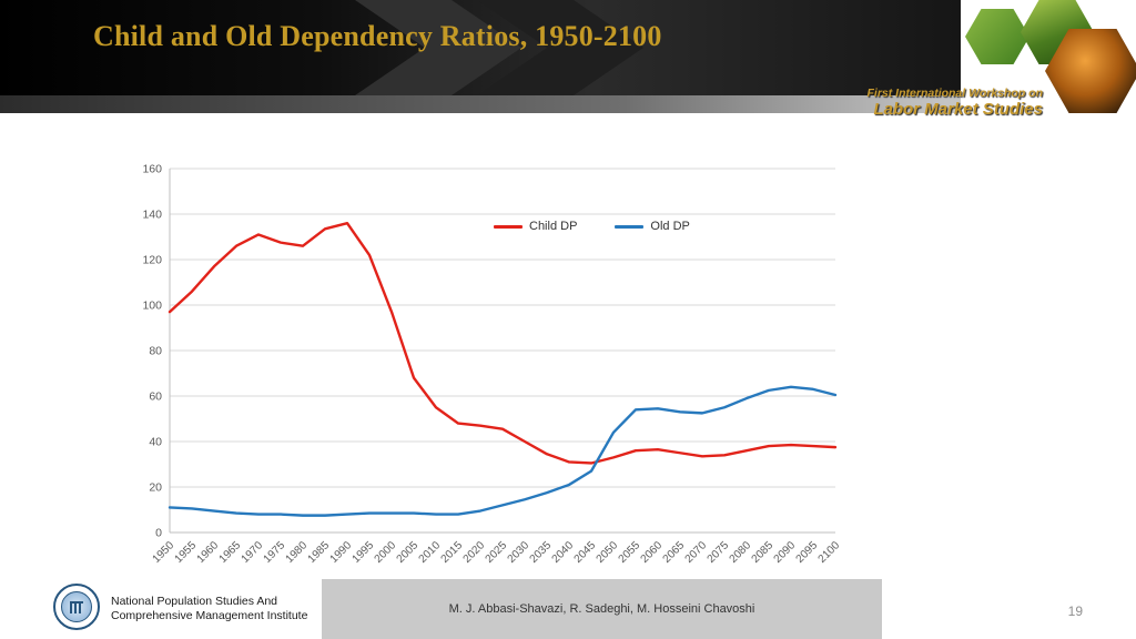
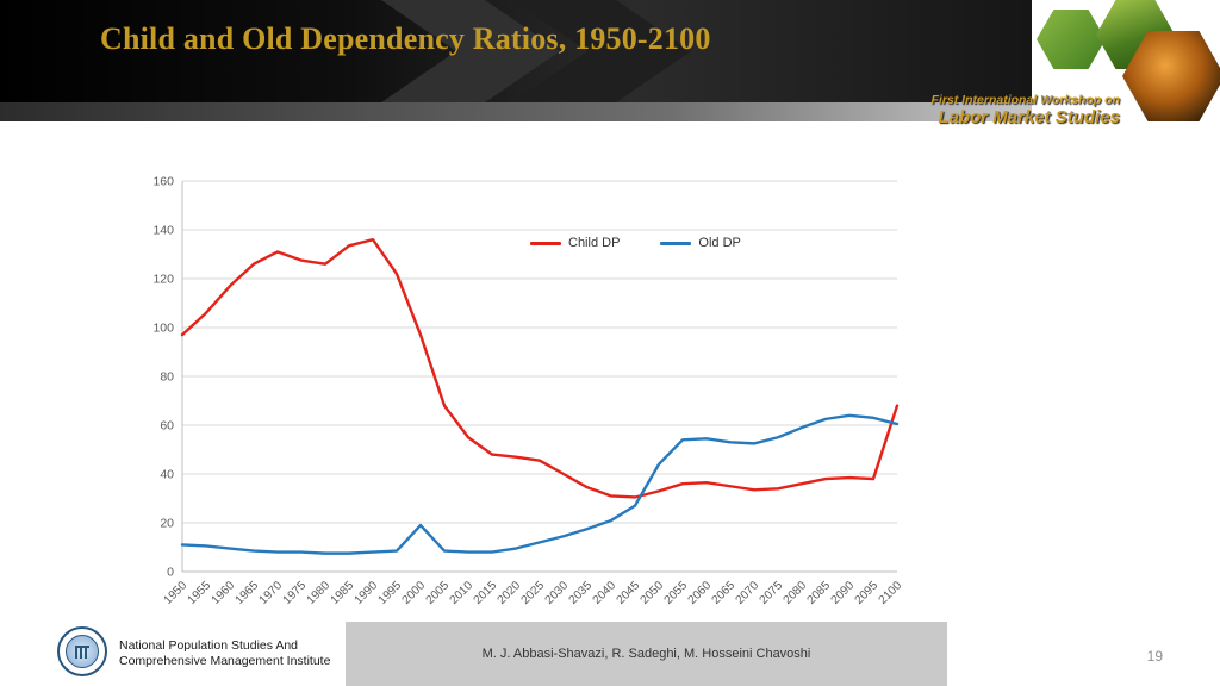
Old DP/2000: 8 -> 19
Child DP/2100: 38 -> 68
